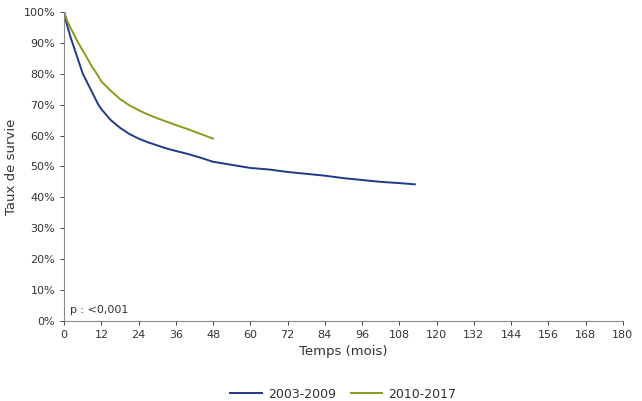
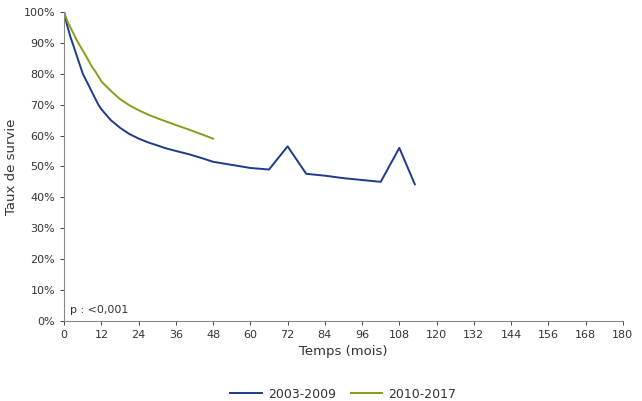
2003-2009/72: 48.2% -> 56.5%
2003-2009/108: 44.6% -> 56.0%
